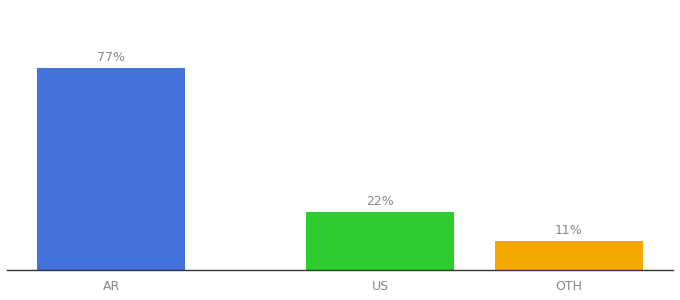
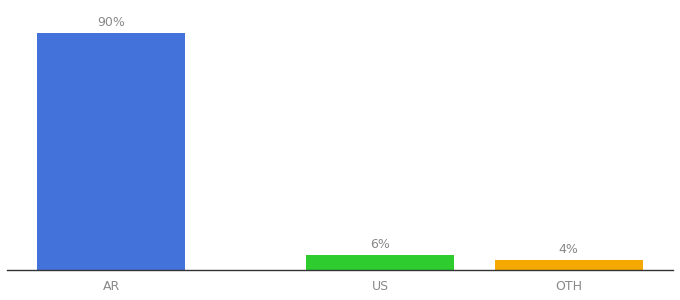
AR: 77% -> 90%
US: 22% -> 6%
OTH: 11% -> 4%
